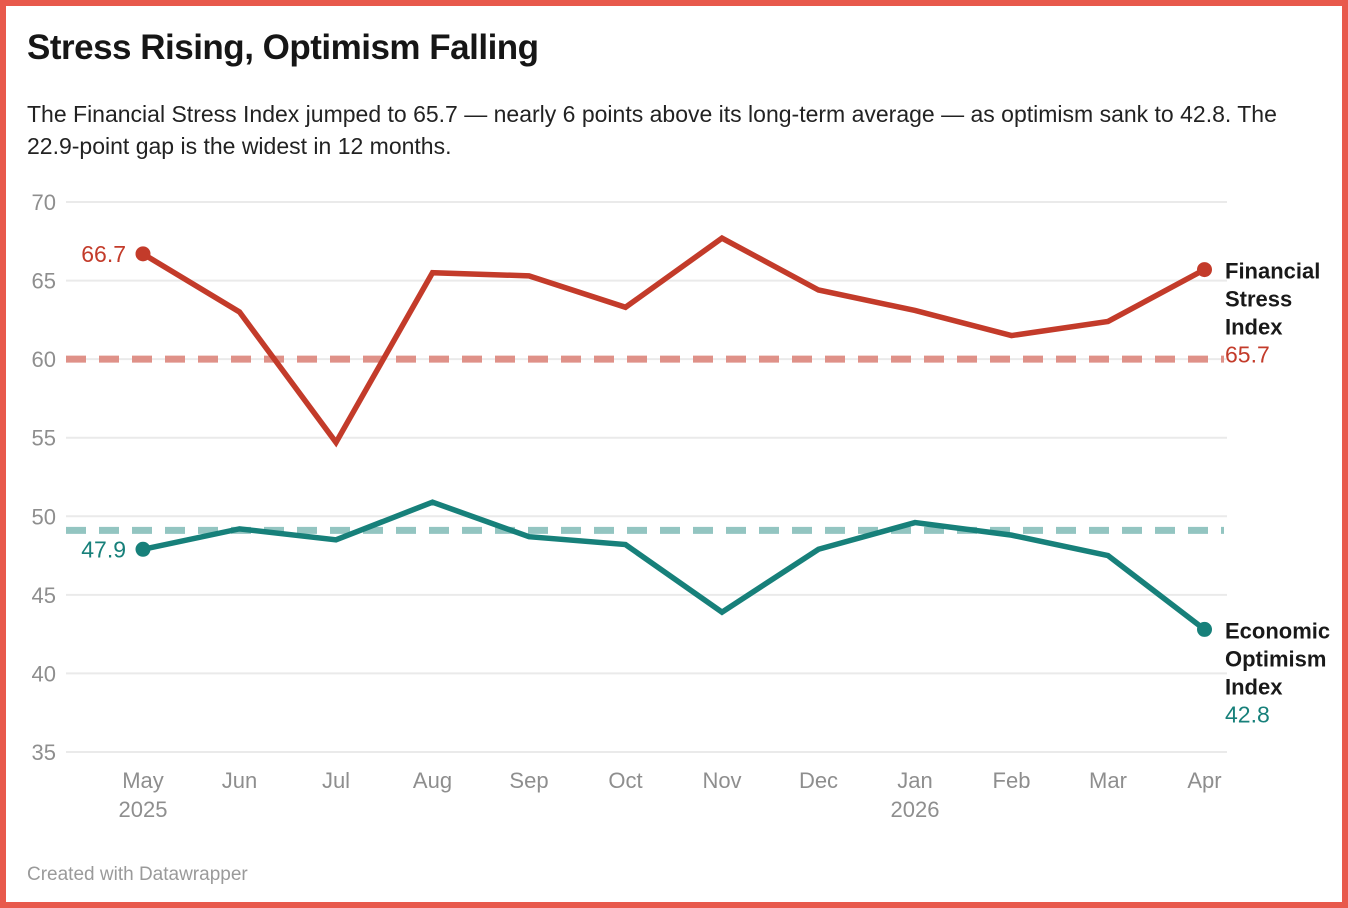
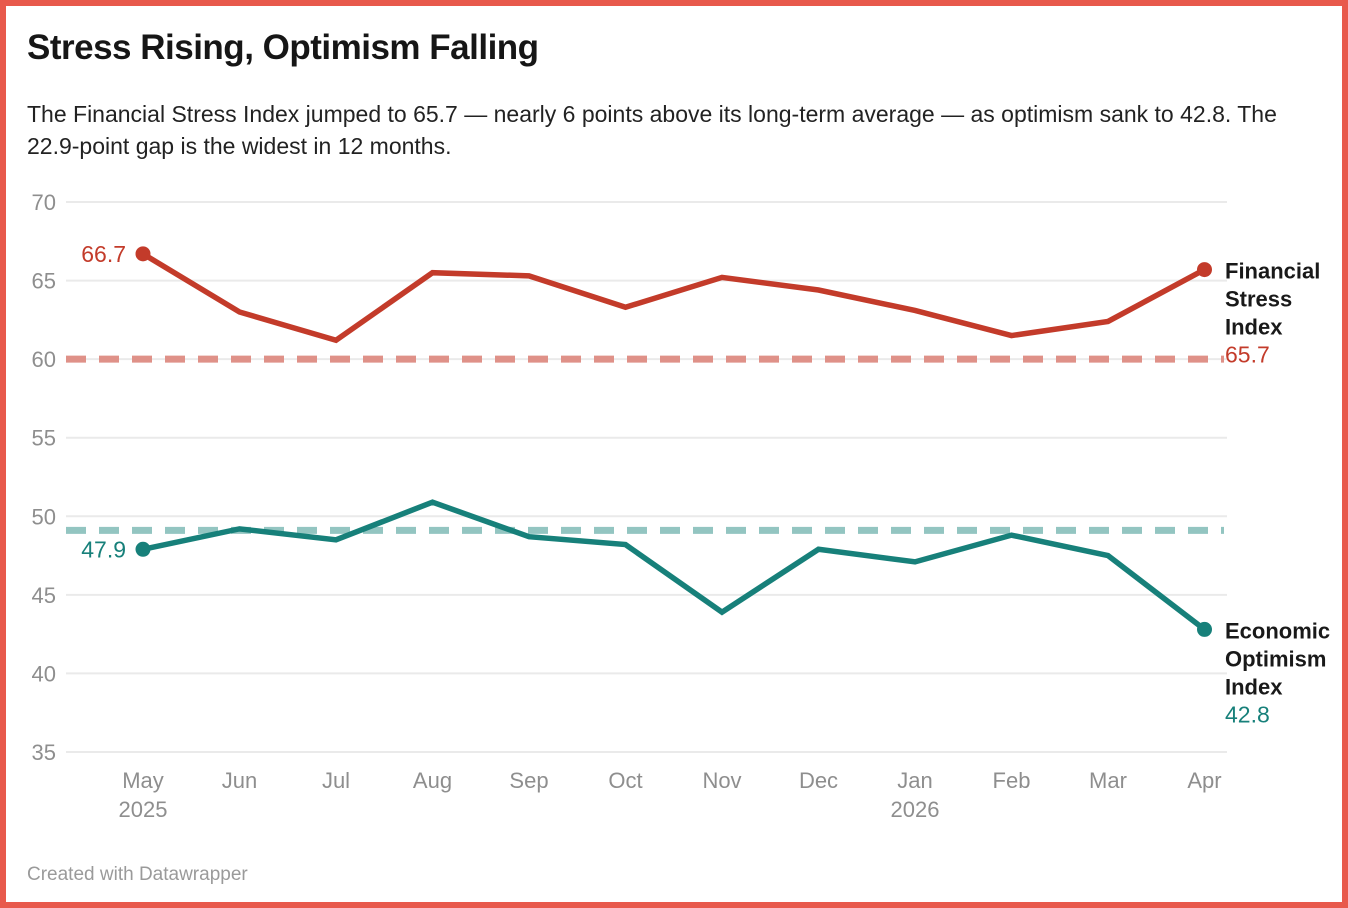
Financial Stress Index/Jul: 54.7 -> 61.2
Financial Stress Index/Nov: 67.7 -> 65.2
Economic Optimism Index/Jan: 49.6 -> 47.1
